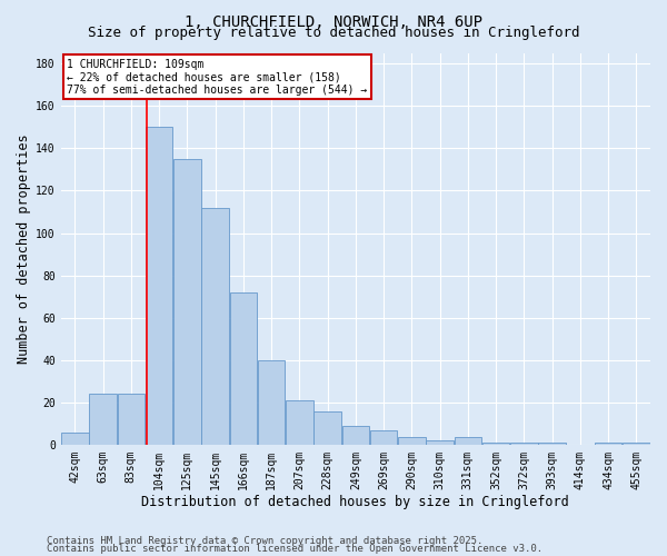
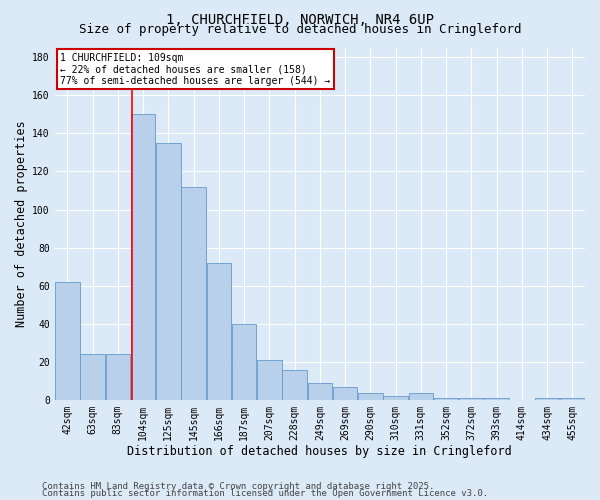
42sqm: 6 -> 62
